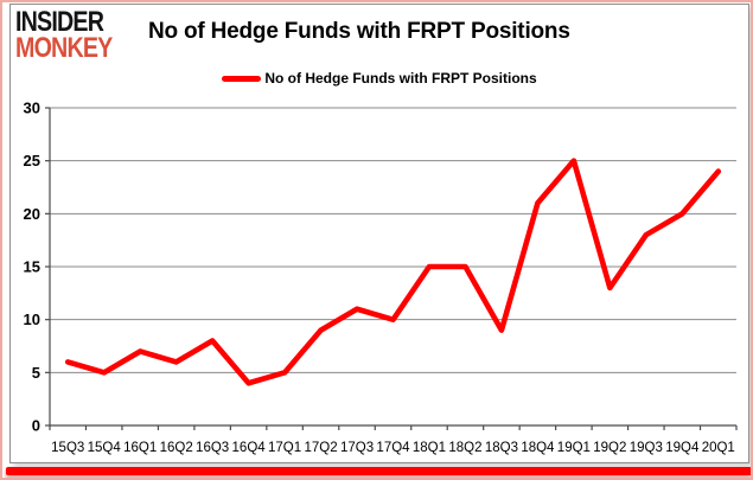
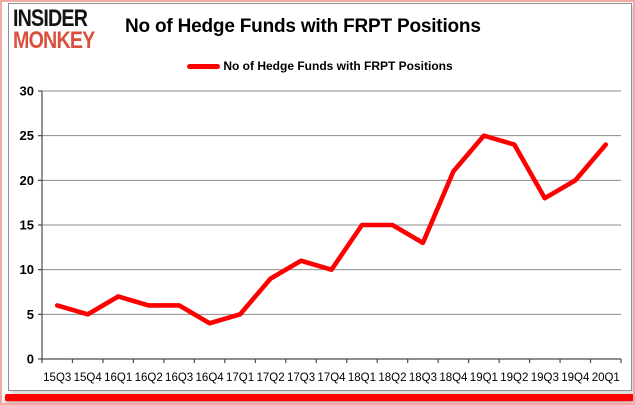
16Q3: 8 -> 6
18Q3: 9 -> 13
19Q2: 13 -> 24
